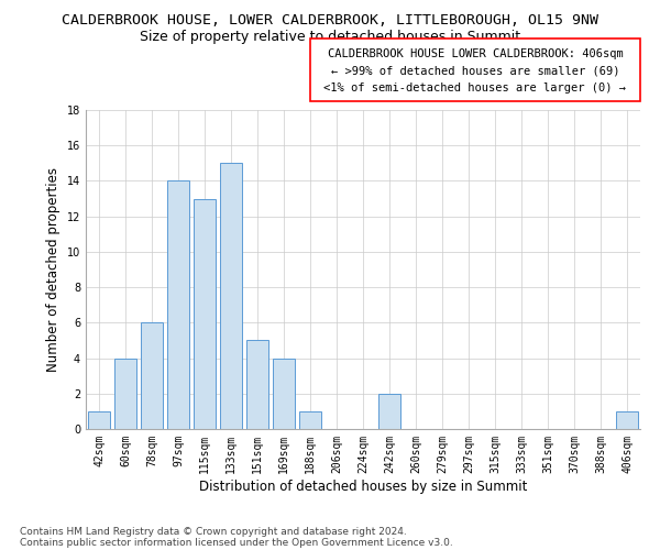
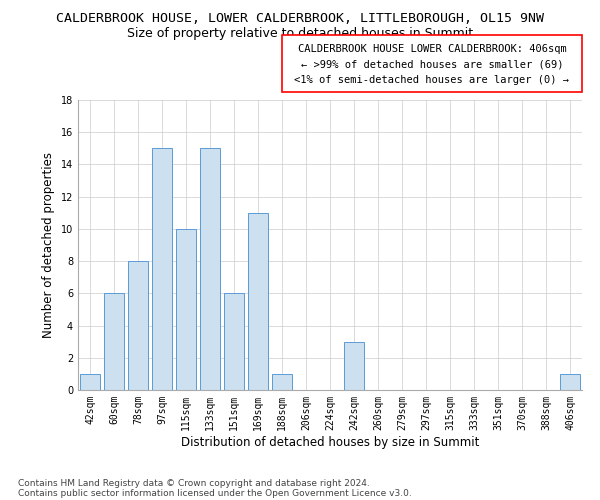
60sqm: 4 -> 6
78sqm: 6 -> 8
97sqm: 14 -> 15
115sqm: 13 -> 10
151sqm: 5 -> 6
169sqm: 4 -> 11
242sqm: 2 -> 3
